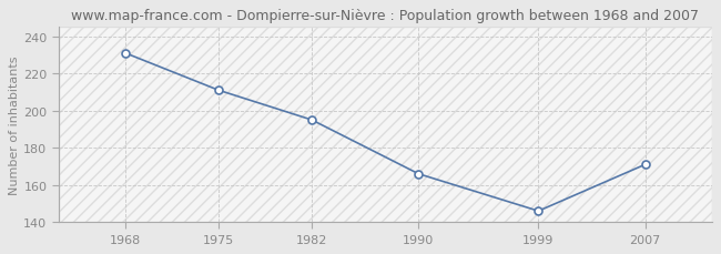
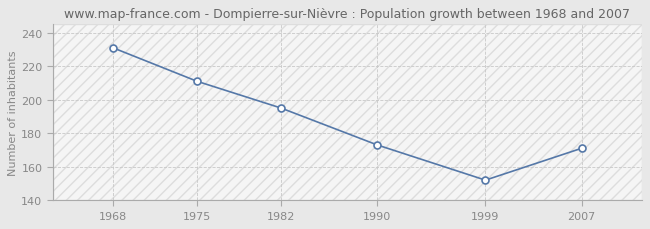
1990: 166 -> 173
1999: 146 -> 152
